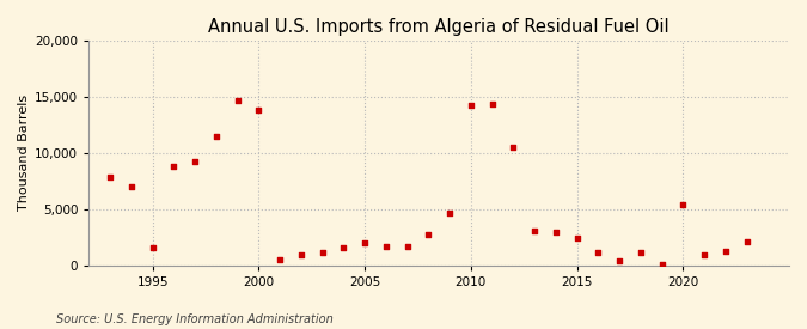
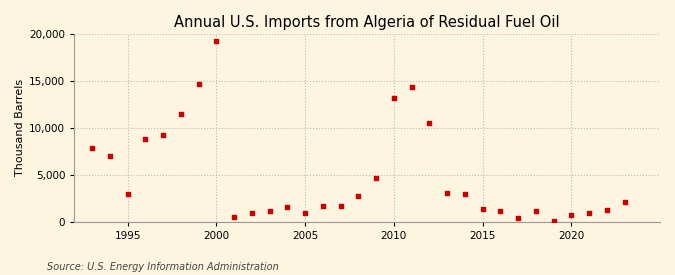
1995: 1,600 -> 2,900
2000: 13,800 -> 19,300
2005: 2,000 -> 900
2010: 14,200 -> 13,200
2015: 2,400 -> 1,400
2020: 5,400 -> 700
